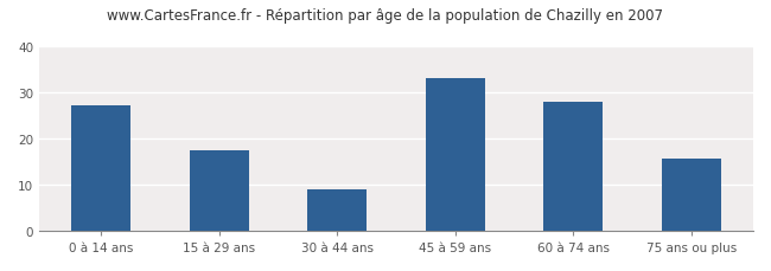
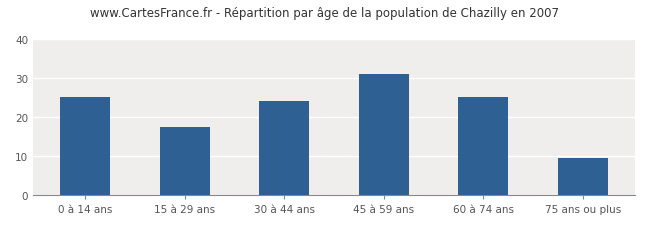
0 à 14 ans: 27.0 -> 25.0
30 à 44 ans: 9.0 -> 24.0
45 à 59 ans: 33.0 -> 31.0
60 à 74 ans: 28.0 -> 25.0
75 ans ou plus: 15.5 -> 9.5
